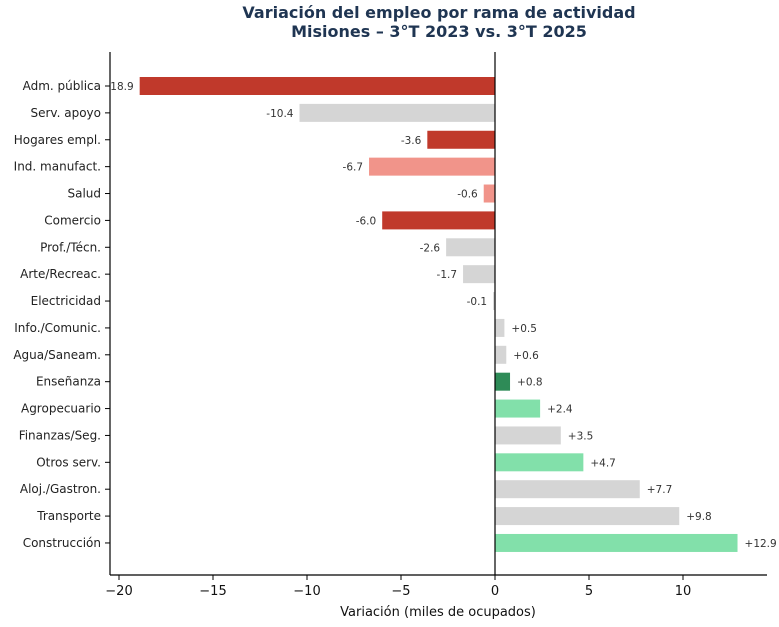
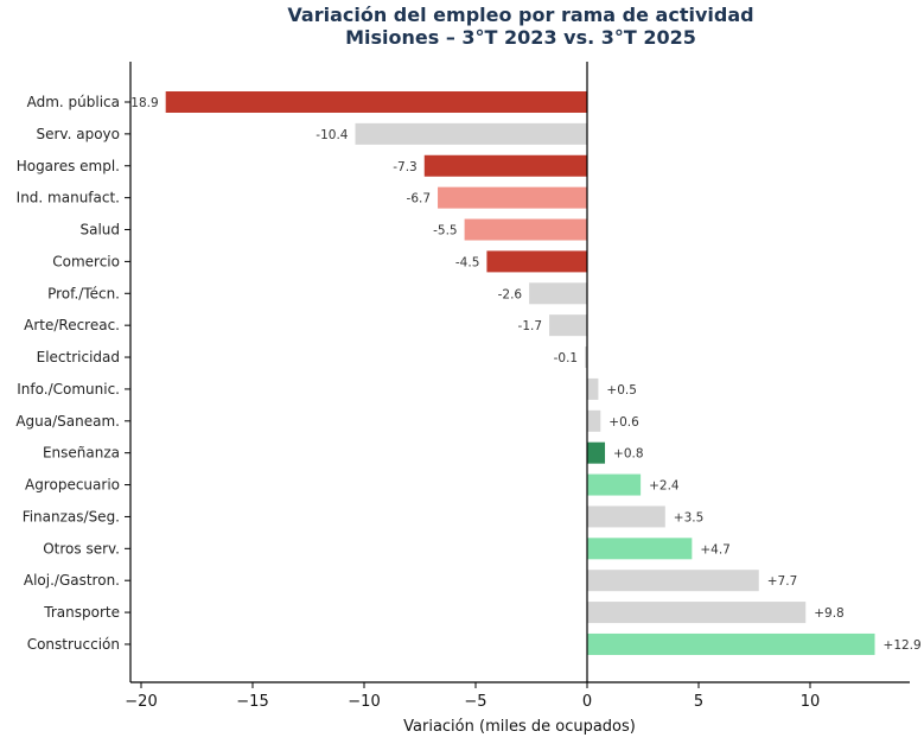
Hogares empl.: -3.6 -> -7.3
Salud: -0.6 -> -5.5
Comercio: -6.0 -> -4.5
